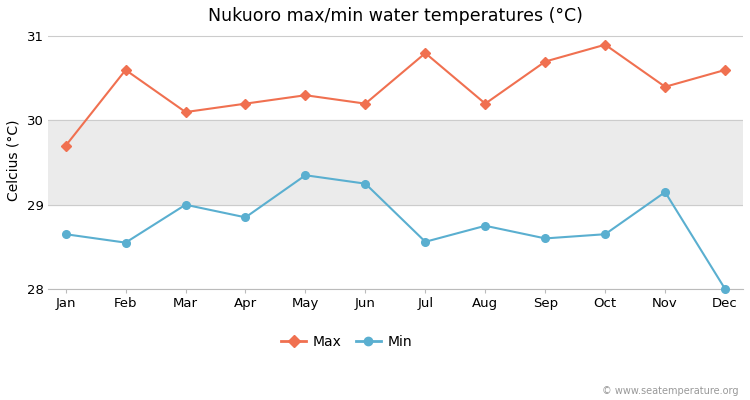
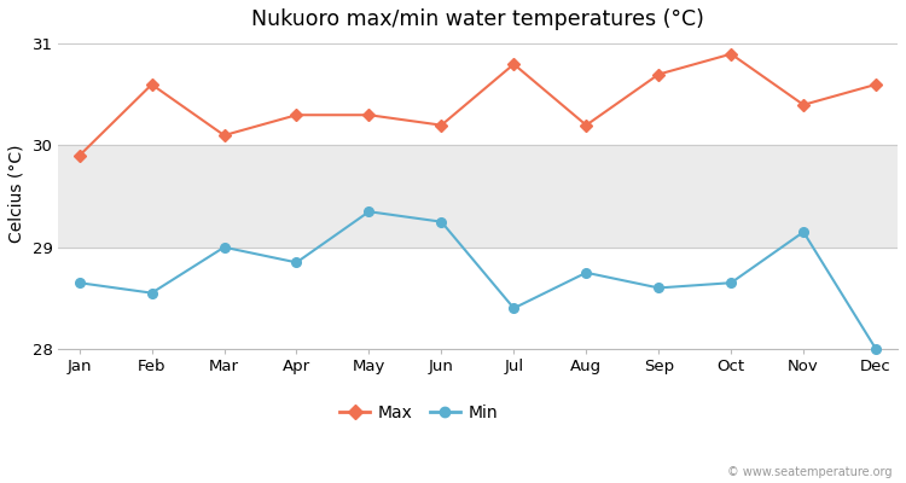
Max/Jan: 29.7 -> 29.9
Max/Apr: 30.2 -> 30.3
Min/Jul: 28.56 -> 28.40
